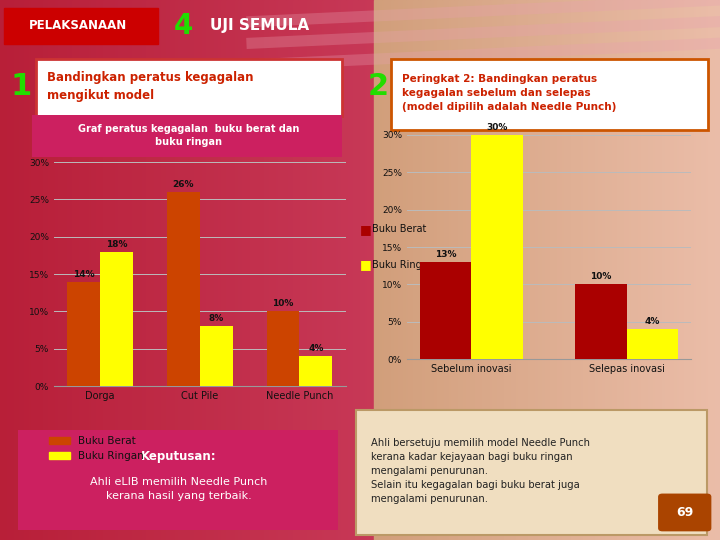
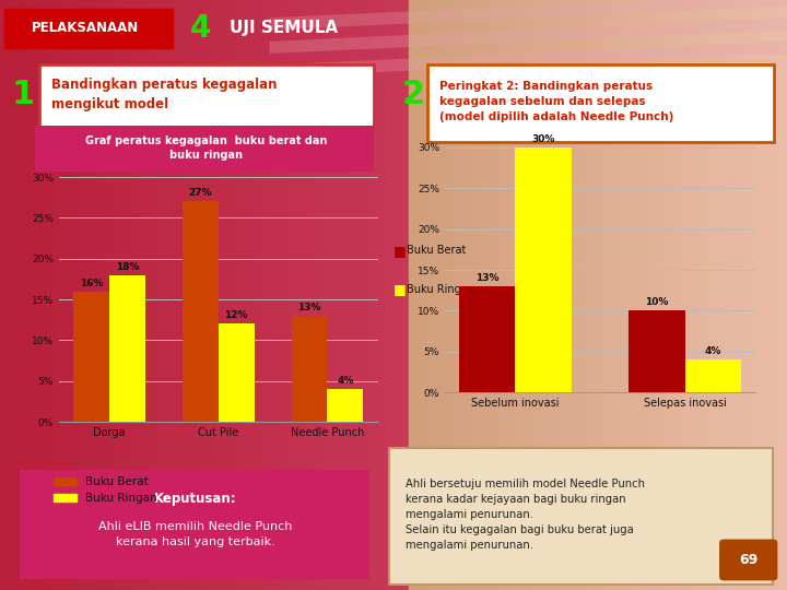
Buku Berat/Dorga: 14% -> 16%
Buku Berat/Cut Pile: 26% -> 27%
Buku Ringan/Cut Pile: 8% -> 12%
Buku Berat/Needle Punch: 10% -> 13%
